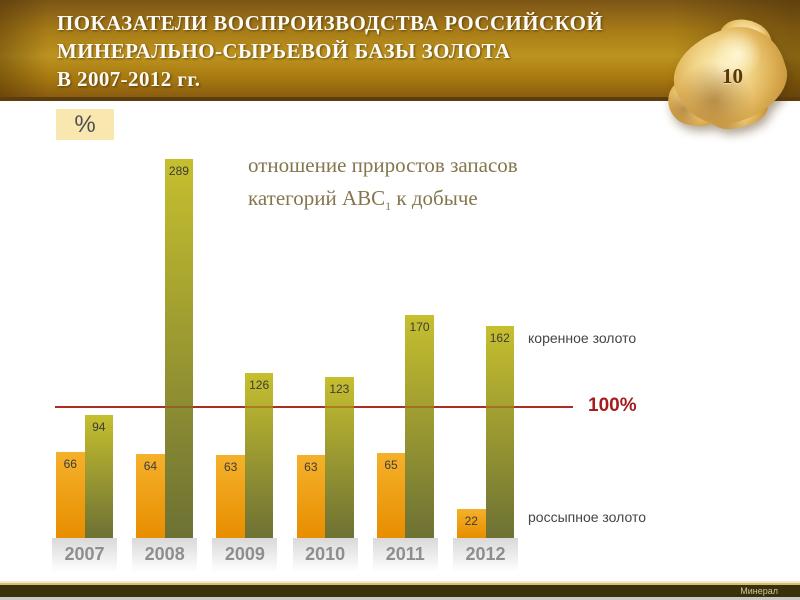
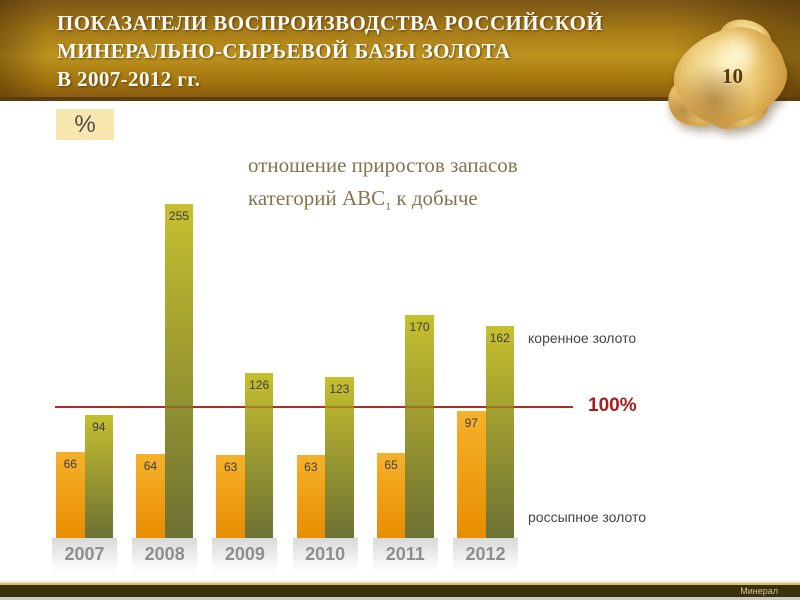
коренное золото/2008: 289 -> 255
россыпное золото/2012: 22 -> 97
